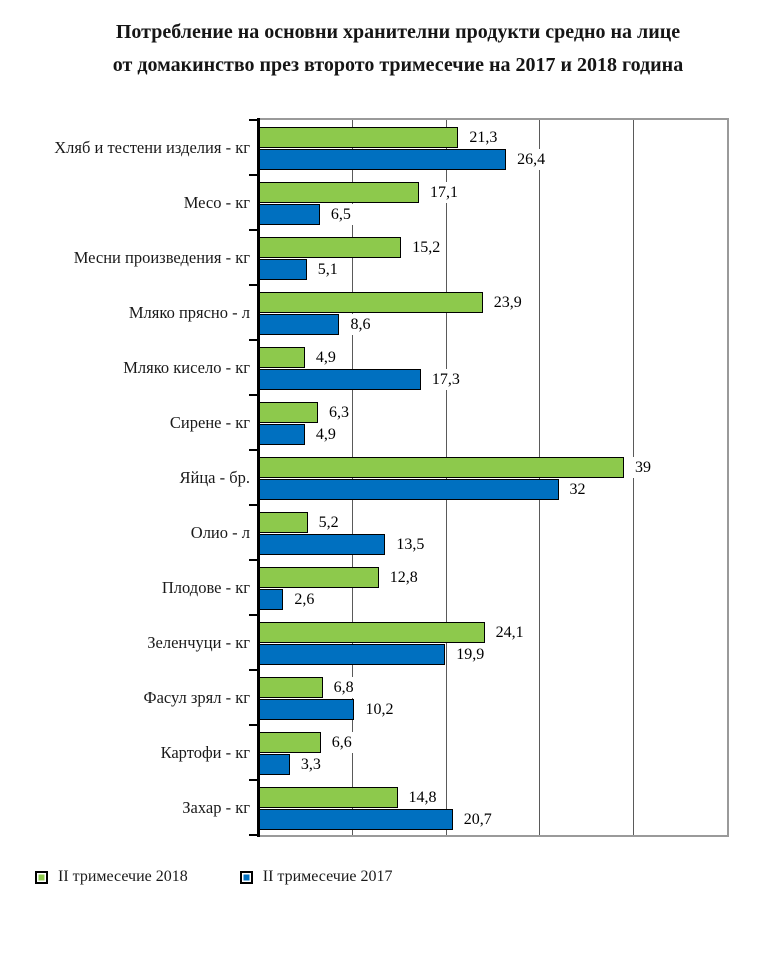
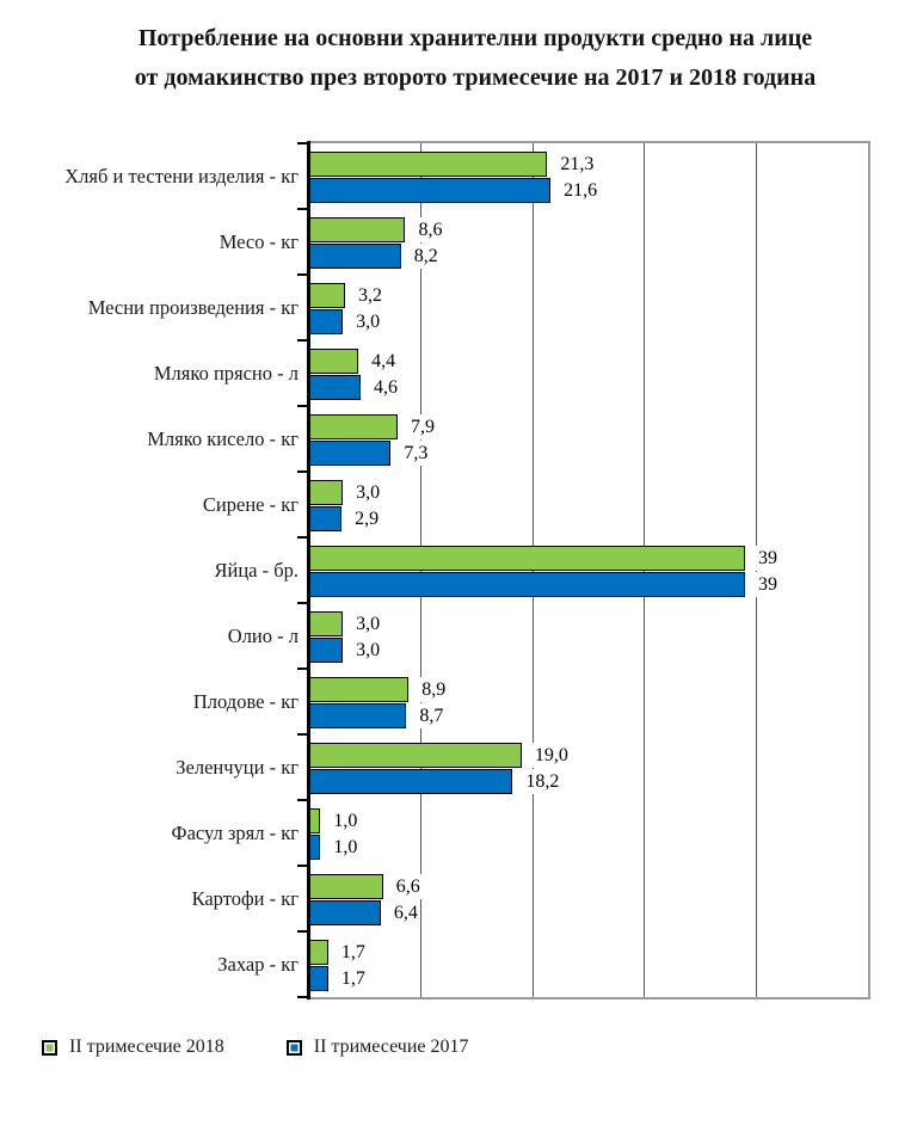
II тримесечие 2017/Хляб и тестени изделия - кг: 26,4 -> 21,6
II тримесечие 2018/Месо - кг: 17,1 -> 8,6
II тримесечие 2017/Месо - кг: 6,5 -> 8,2
II тримесечие 2018/Месни произведения - кг: 15,2 -> 3,2
II тримесечие 2017/Месни произведения - кг: 5,1 -> 3,0
II тримесечие 2018/Мляко прясно - л: 23,9 -> 4,4
II тримесечие 2017/Мляко прясно - л: 8,6 -> 4,6
II тримесечие 2018/Мляко кисело - кг: 4,9 -> 7,9
II тримесечие 2017/Мляко кисело - кг: 17,3 -> 7,3
II тримесечие 2018/Сирене - кг: 6,3 -> 3,0
II тримесечие 2017/Сирене - кг: 4,9 -> 2,9
II тримесечие 2017/Яйца - бр.: 32 -> 39
II тримесечие 2018/Олио - л: 5,2 -> 3,0
II тримесечие 2017/Олио - л: 13,5 -> 3,0
II тримесечие 2018/Плодове - кг: 12,8 -> 8,9
II тримесечие 2017/Плодове - кг: 2,6 -> 8,7
II тримесечие 2018/Зеленчуци - кг: 24,1 -> 19,0
II тримесечие 2017/Зеленчуци - кг: 19,9 -> 18,2
II тримесечие 2018/Фасул зрял - кг: 6,8 -> 1,0
II тримесечие 2017/Фасул зрял - кг: 10,2 -> 1,0
II тримесечие 2017/Картофи - кг: 3,3 -> 6,4
II тримесечие 2018/Захар - кг: 14,8 -> 1,7
II тримесечие 2017/Захар - кг: 20,7 -> 1,7
